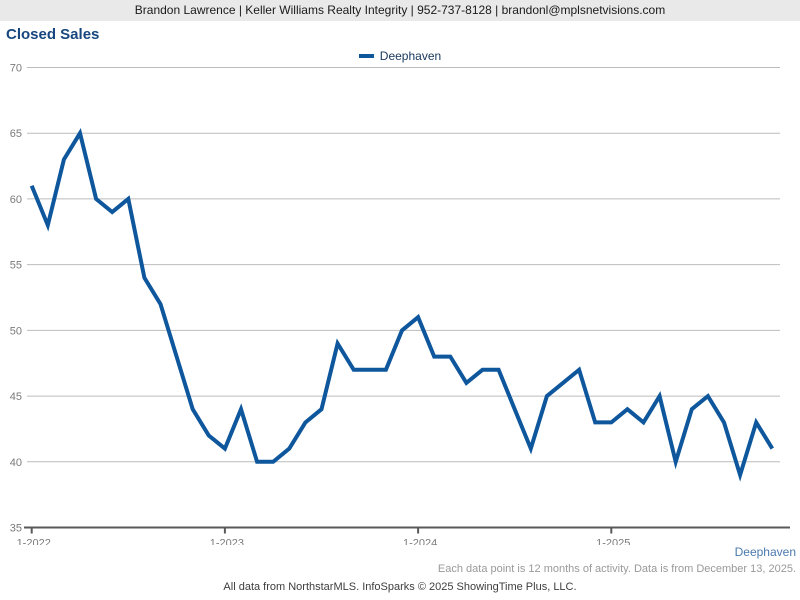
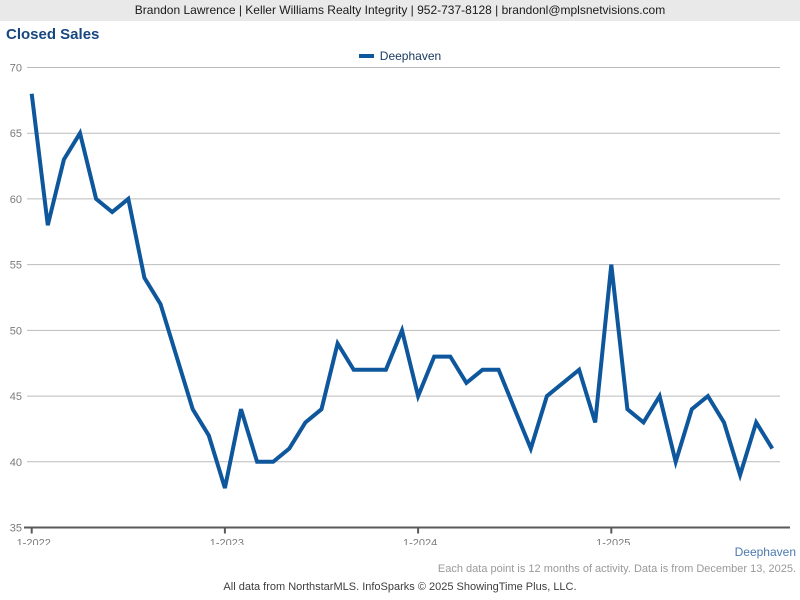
1-2022: 61 -> 68
1-2023: 41 -> 38
1-2024: 51 -> 45
1-2025: 43 -> 55
